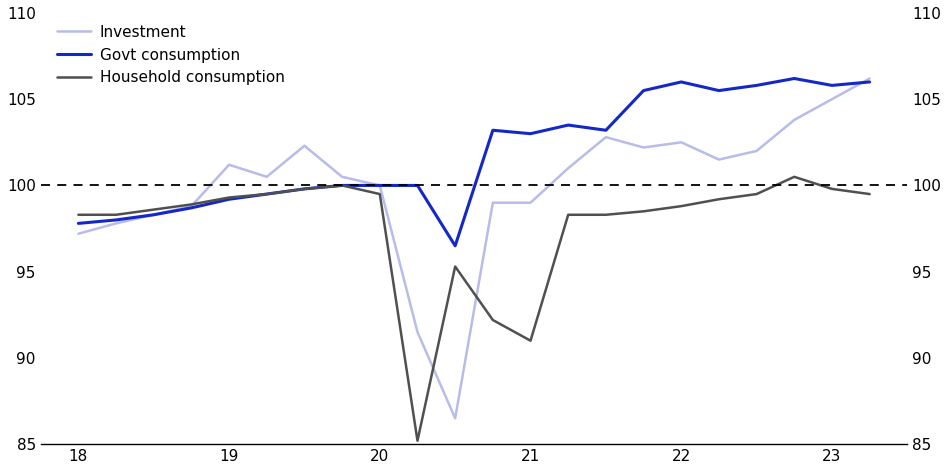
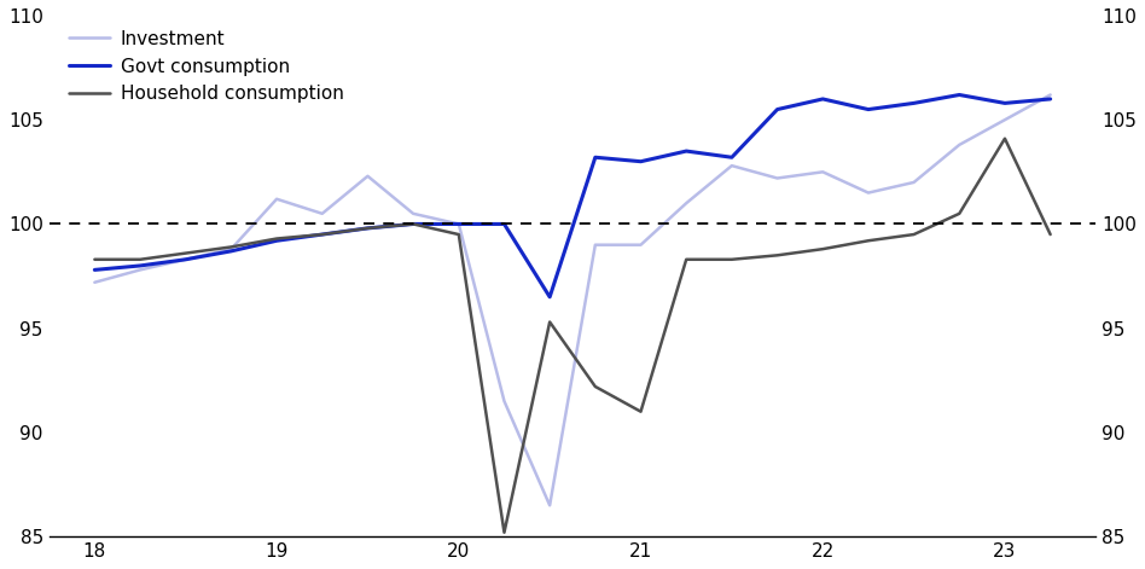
Household consumption/23: 99.8 -> 104.1
